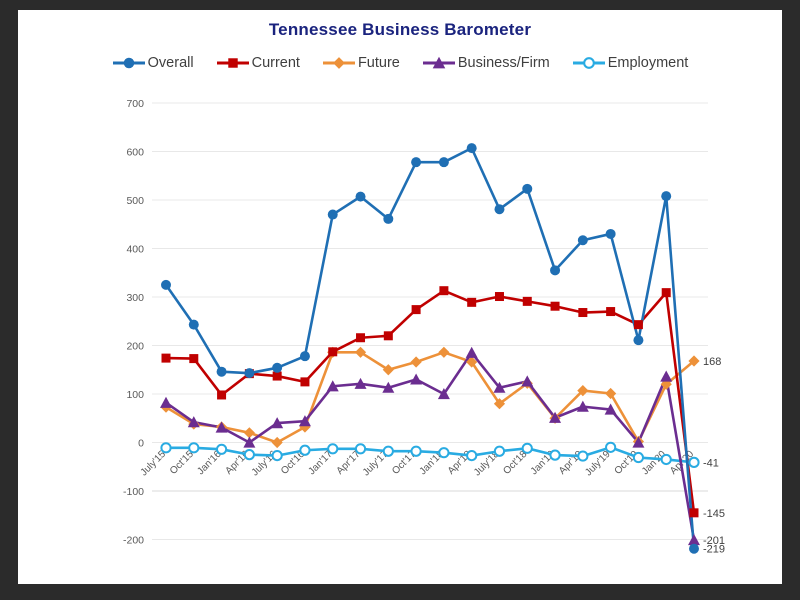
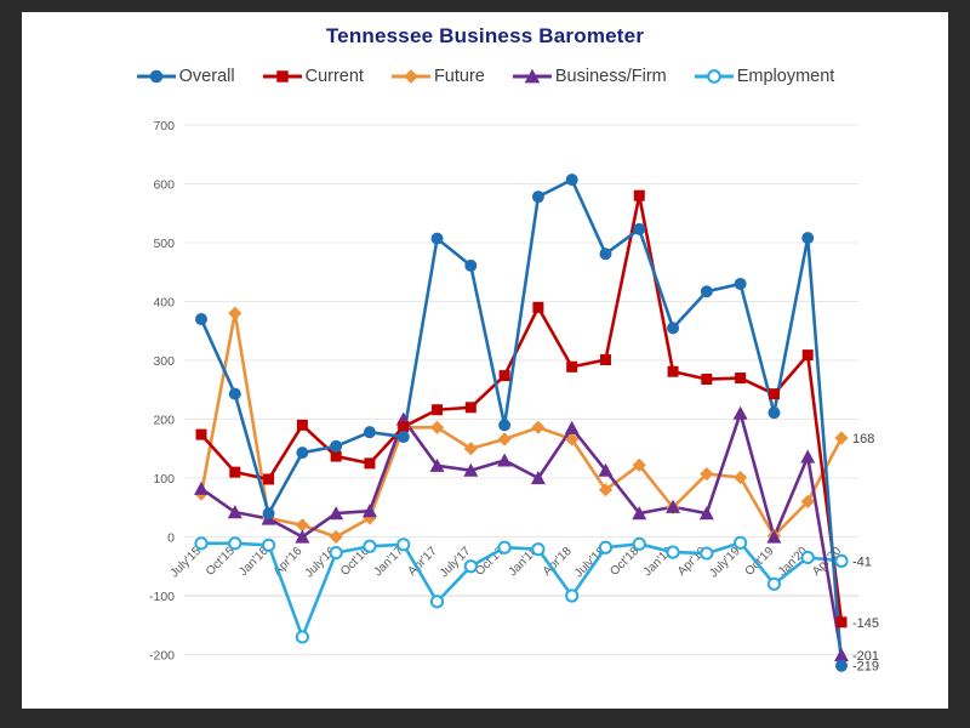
Overall/July'15: 320 -> 370
Current/Oct'15: 170 -> 110
Future/Oct'15: 40 -> 380
Overall/Jan'16: 150 -> 40
Current/Apr'16: 140 -> 190
Employment/Apr'16: -20 -> -170
Overall/Jan'17: 470 -> 170
Business/Firm/Jan'17: 120 -> 200
Employment/Apr'17: -10 -> -110
Employment/July'17: -20 -> -50
Overall/Oct'17: 580 -> 190
Current/Jan'18: 310 -> 390
Employment/Apr'18: -30 -> -100
Current/Oct'18: 290 -> 580
Business/Firm/Oct'18: 130 -> 40
Business/Firm/Apr'19: 70 -> 40
Business/Firm/July'19: 70 -> 210
Employment/Oct'19: -30 -> -80
Future/Jan'20: 120 -> 60
